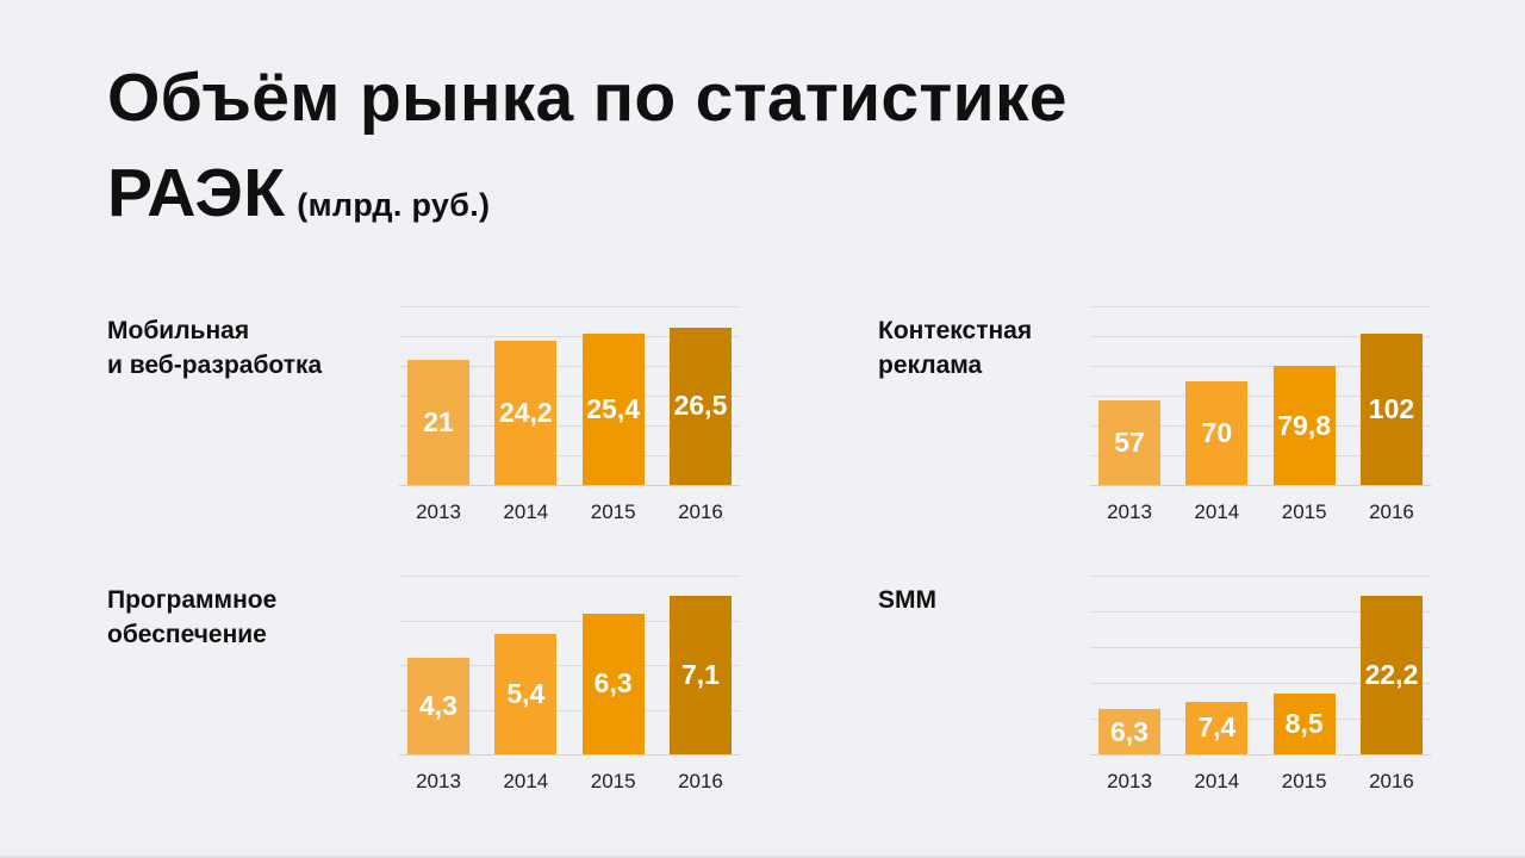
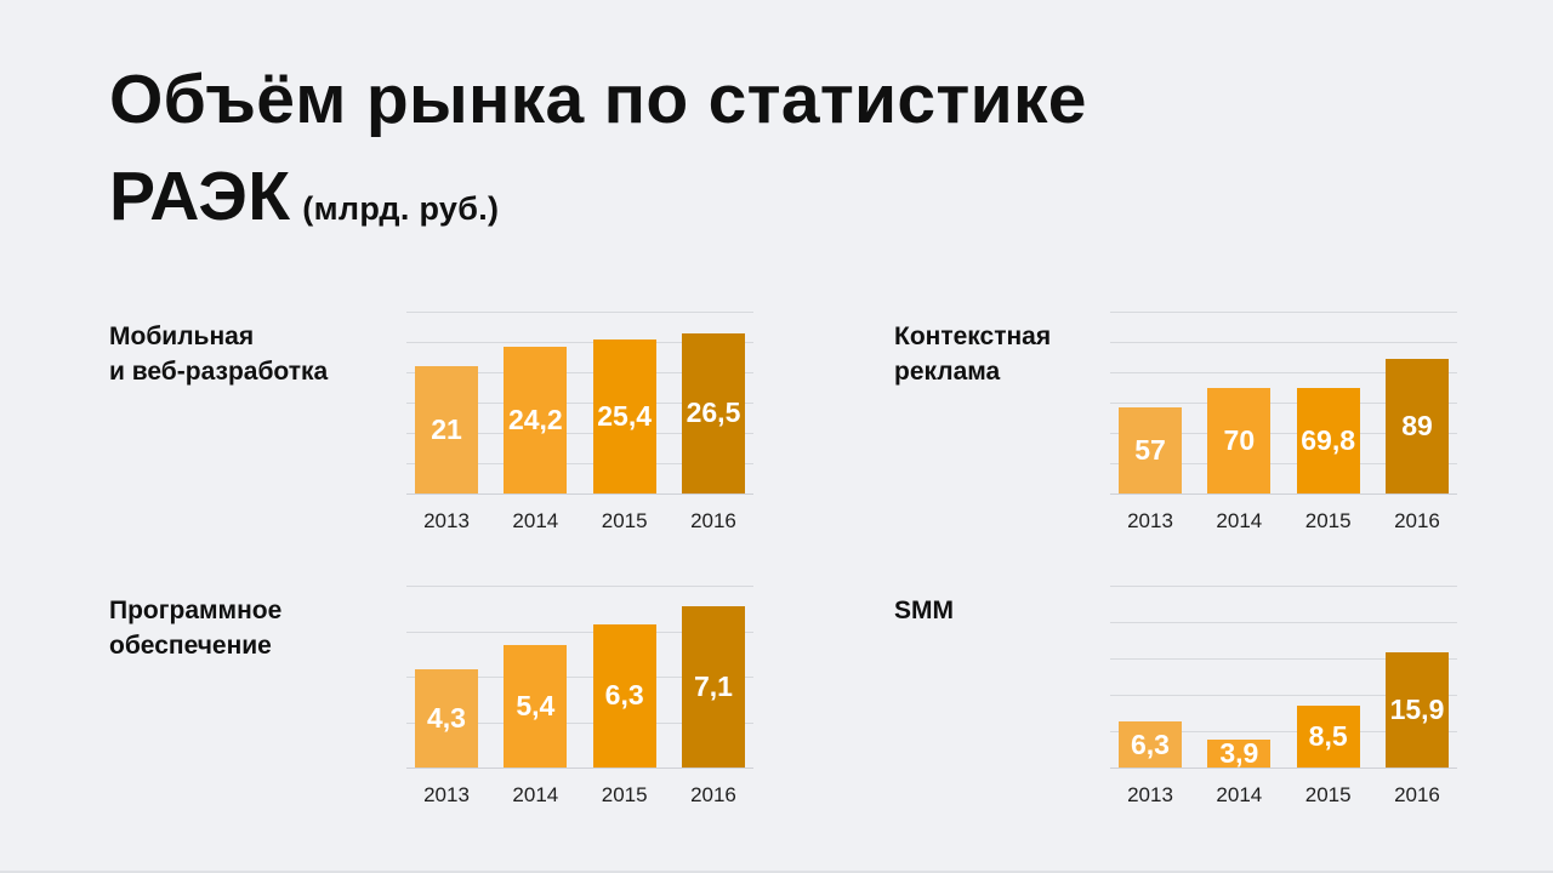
Контекстная реклама/2015: 79,8 -> 69,8
Контекстная реклама/2016: 102 -> 89
SMM/2014: 7,4 -> 3,9
SMM/2016: 22,2 -> 15,9
